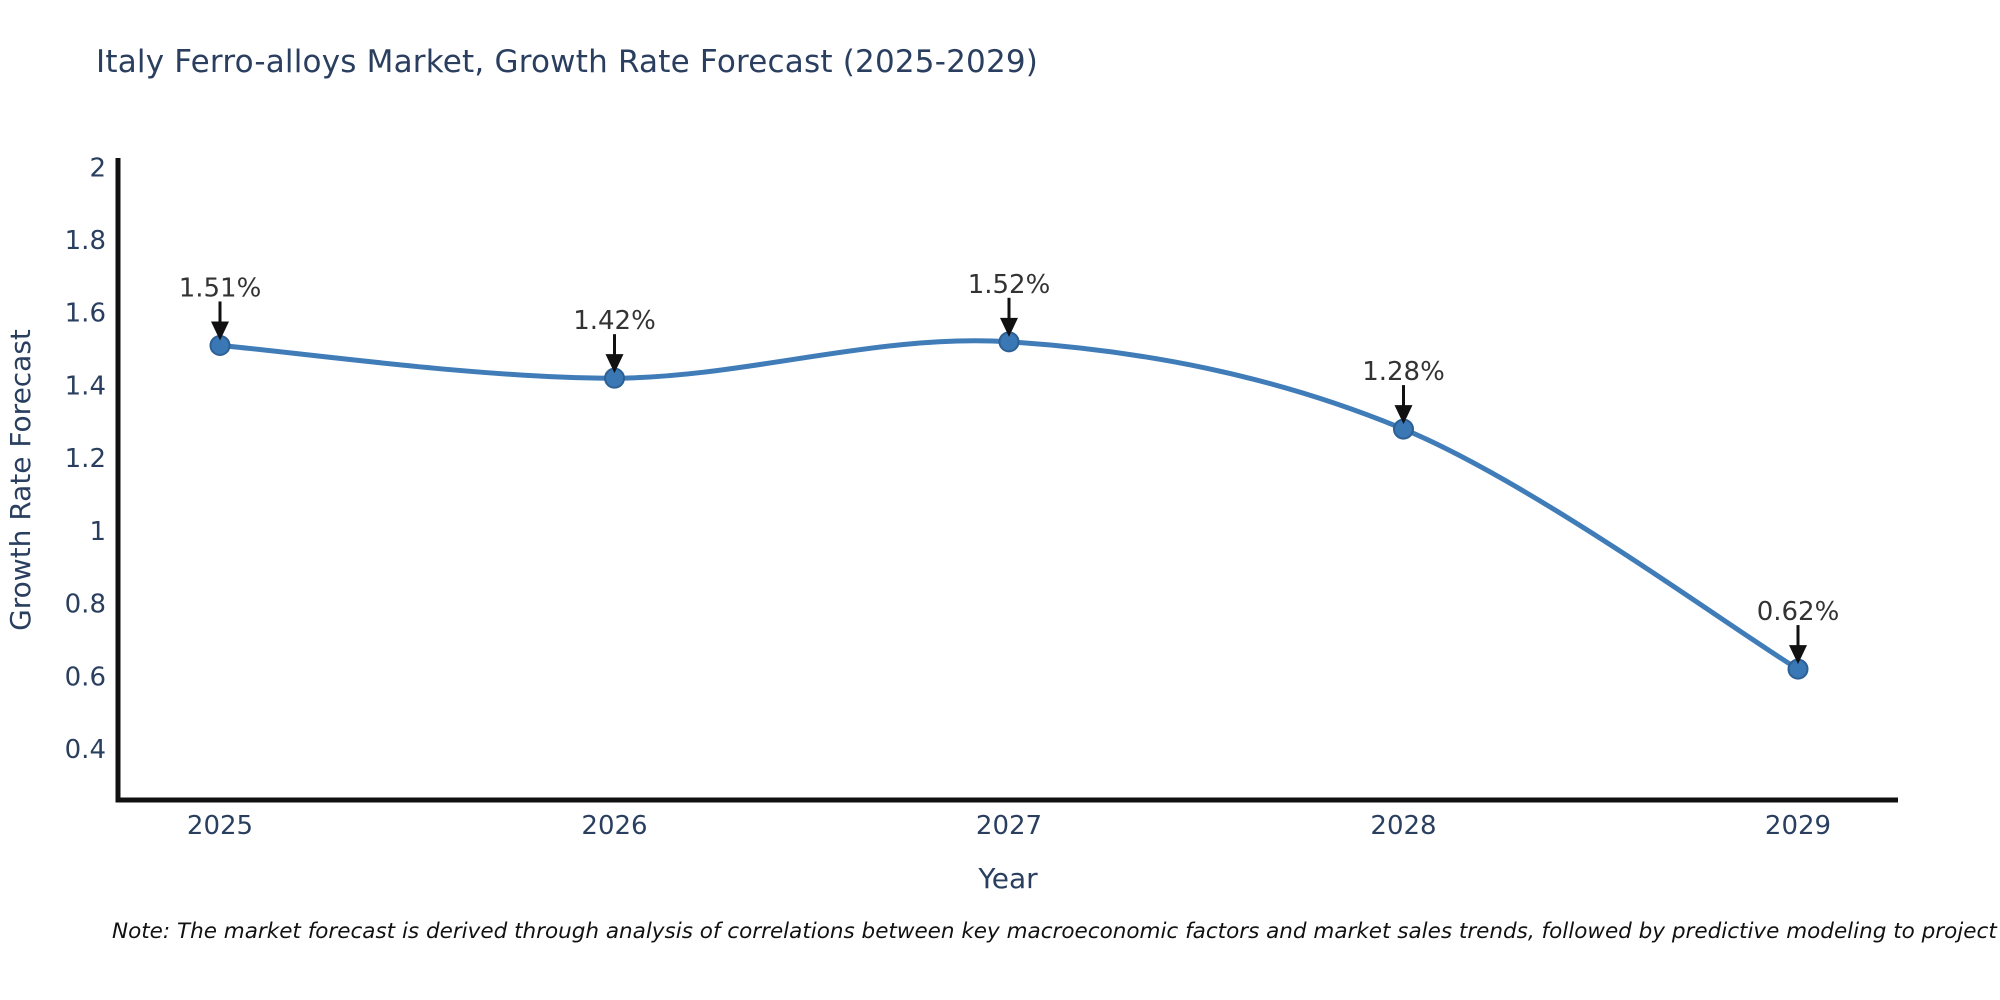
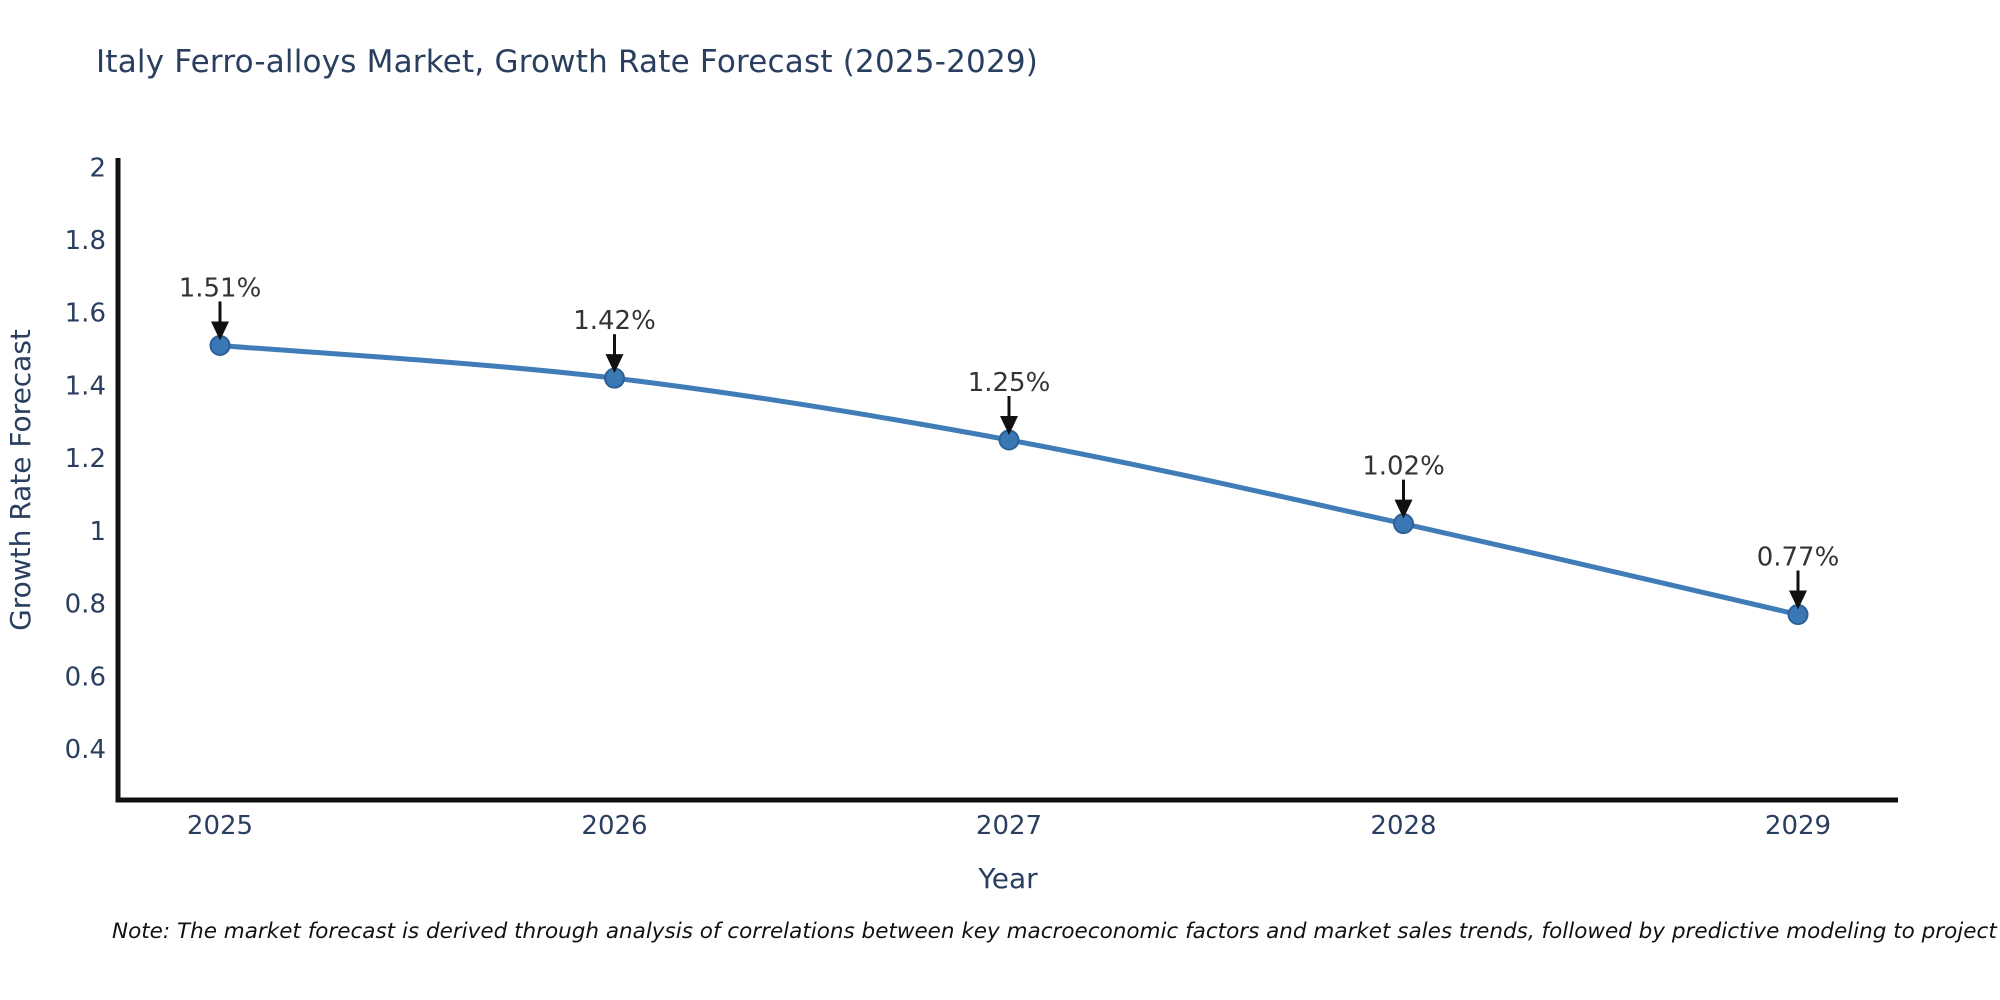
2027: 1.52% -> 1.25%
2028: 1.28% -> 1.02%
2029: 0.62% -> 0.77%
